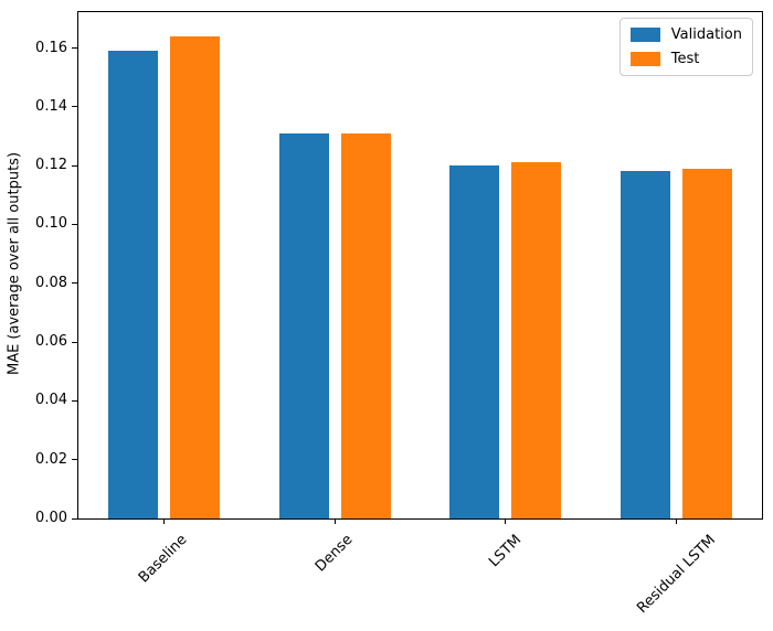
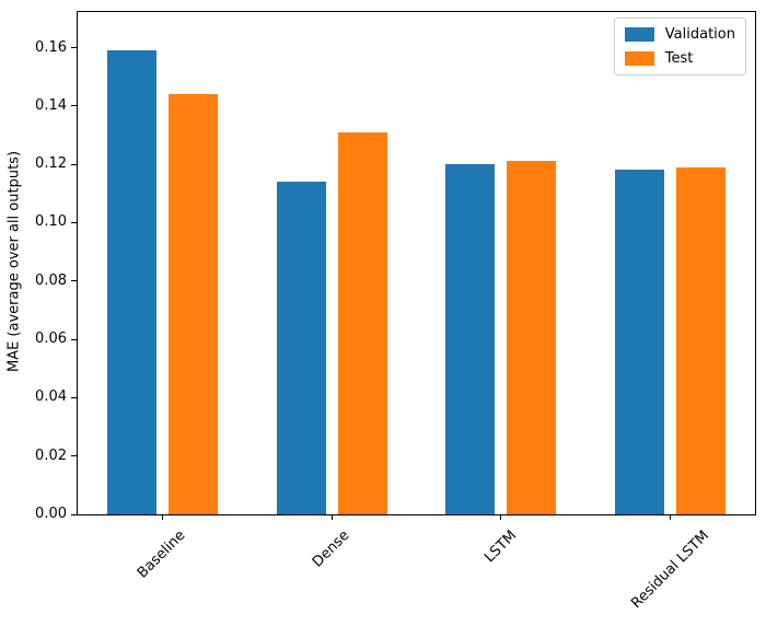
Test/Baseline: 0.164 -> 0.144
Validation/Dense: 0.131 -> 0.114
